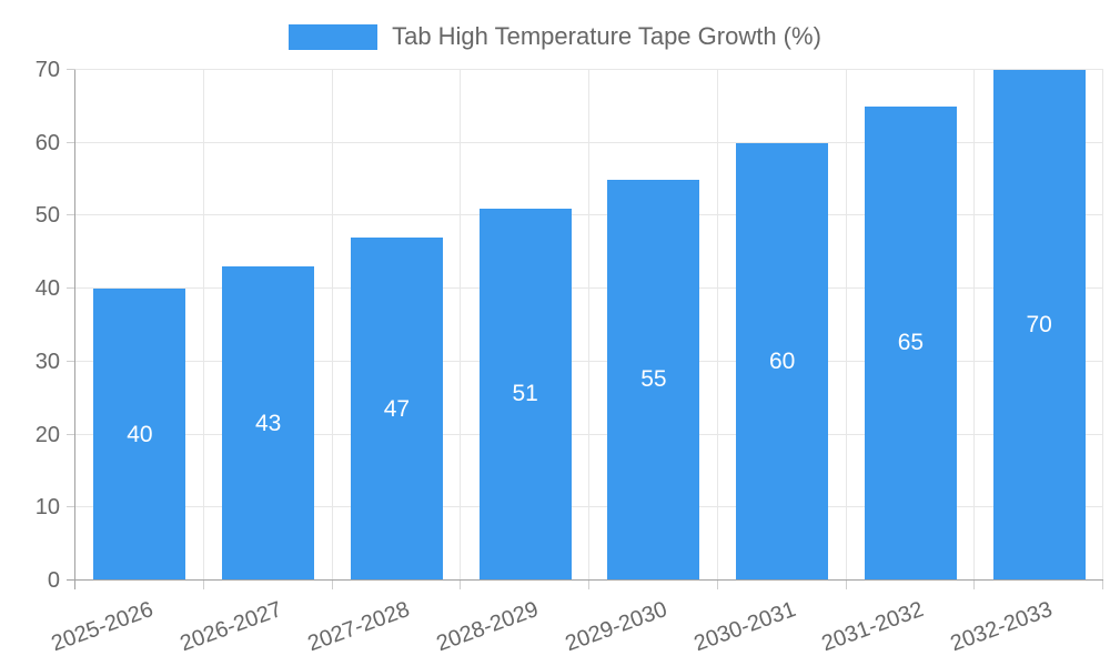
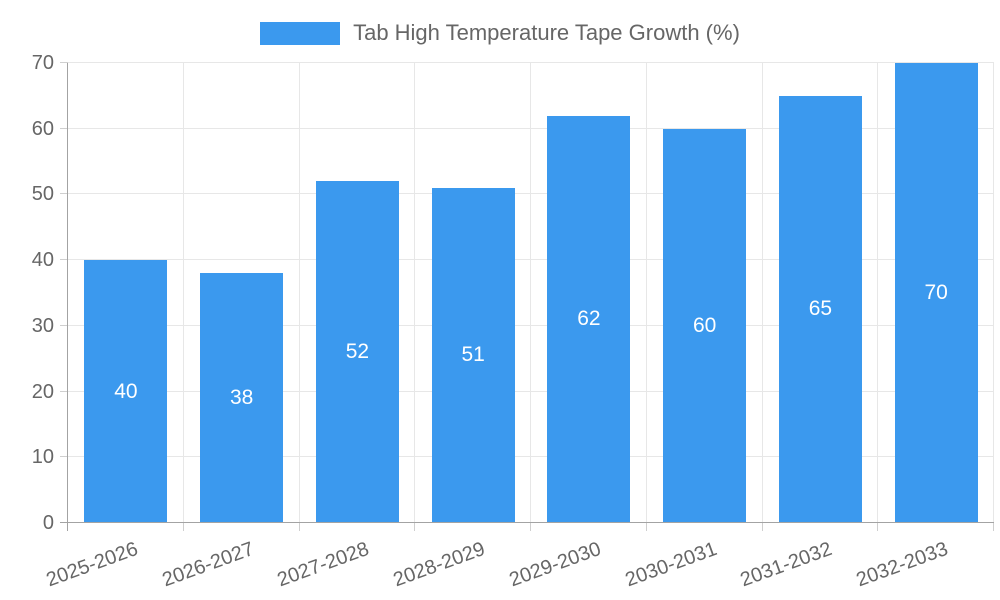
2026-2027: 43 -> 38
2027-2028: 47 -> 52
2029-2030: 55 -> 62
